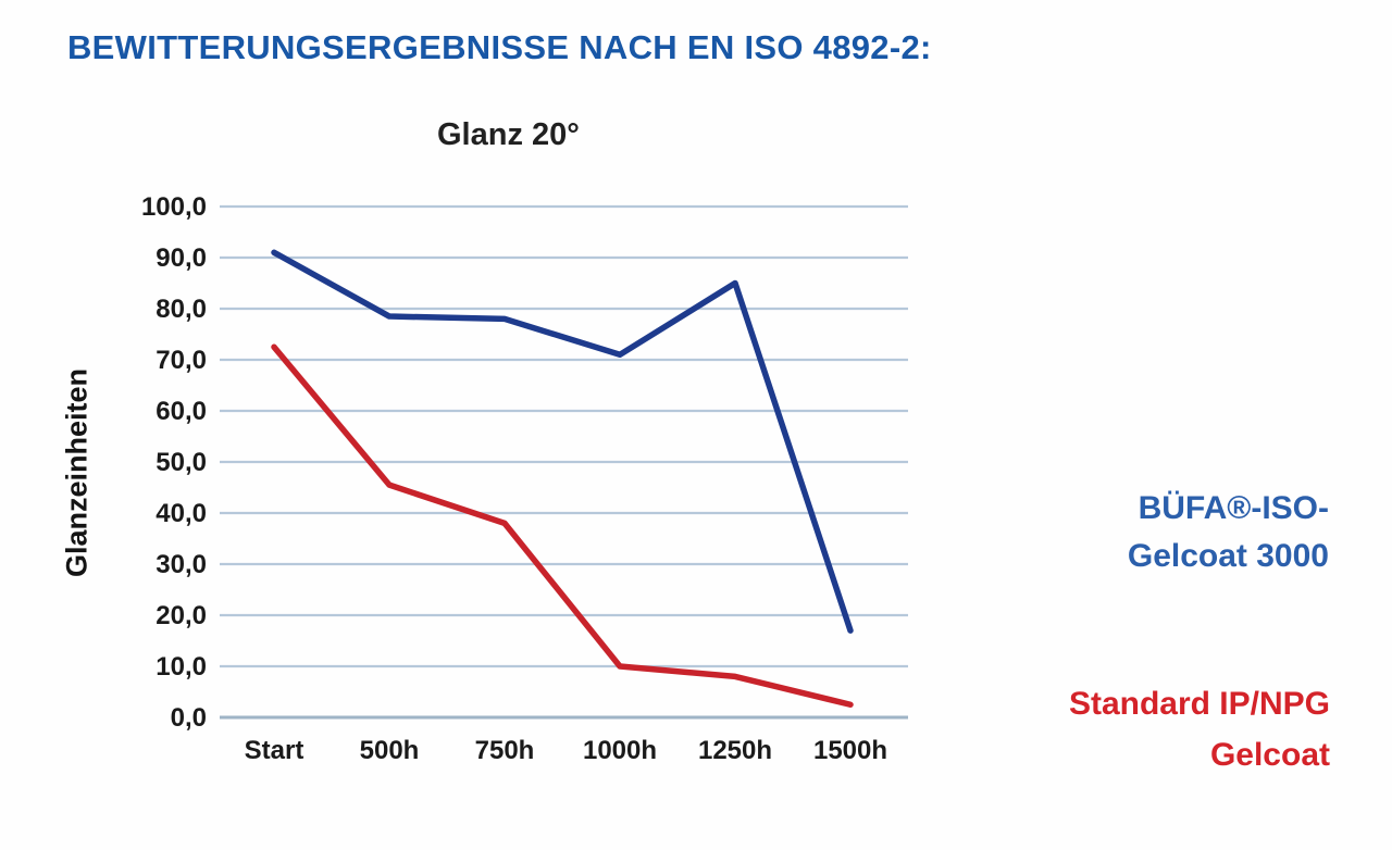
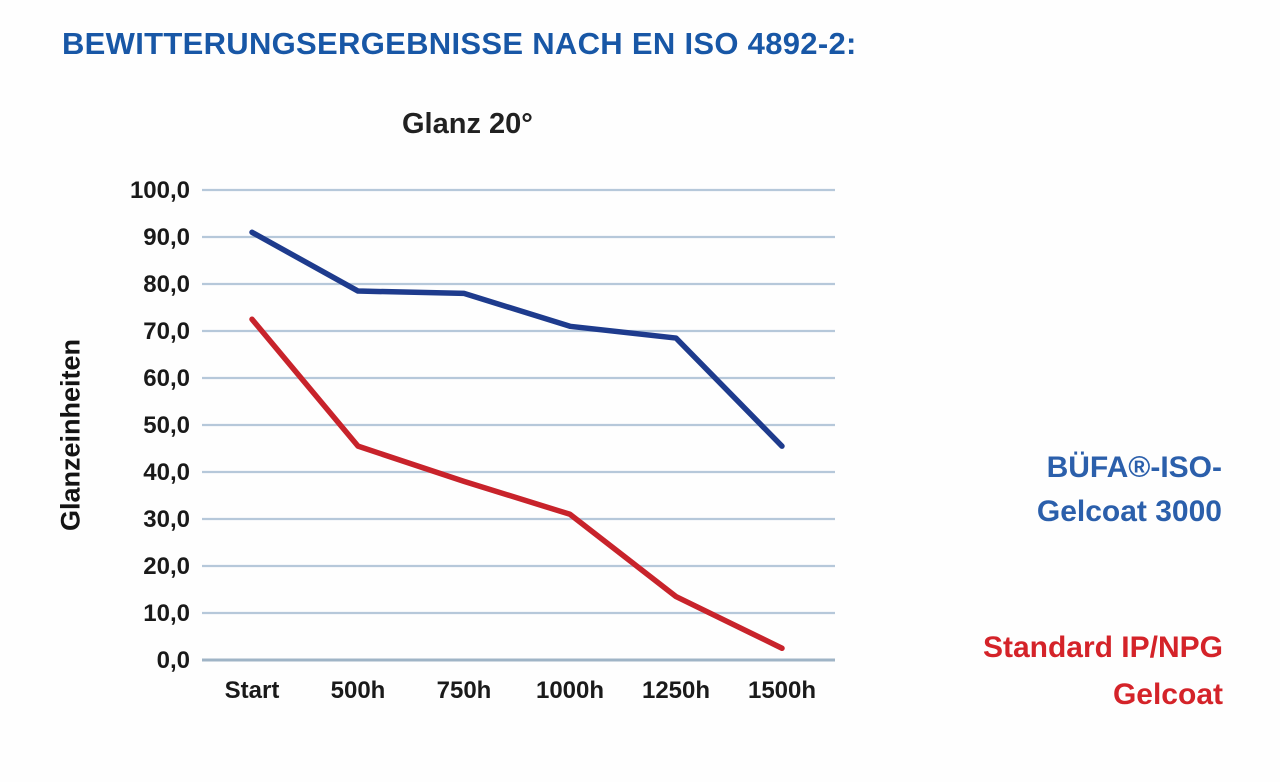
Standard IP/NPG Gelcoat/1000h: 10 -> 31
BÜFA®-ISO-Gelcoat 3000/1250h: 85 -> 68
Standard IP/NPG Gelcoat/1250h: 8 -> 14
BÜFA®-ISO-Gelcoat 3000/1500h: 17 -> 46
